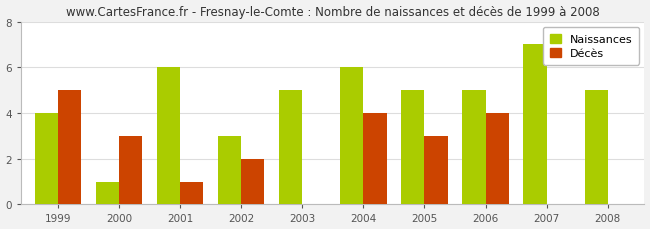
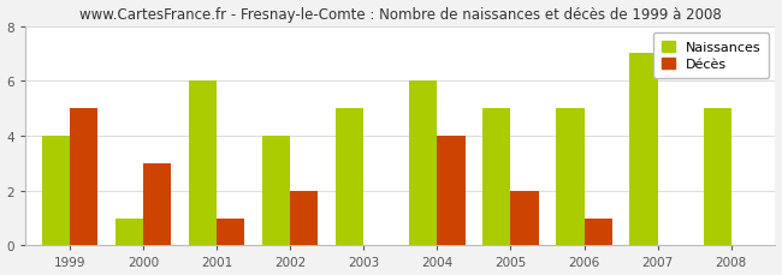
Naissances/2002: 3 -> 4
Décès/2005: 3 -> 2
Décès/2006: 4 -> 1
